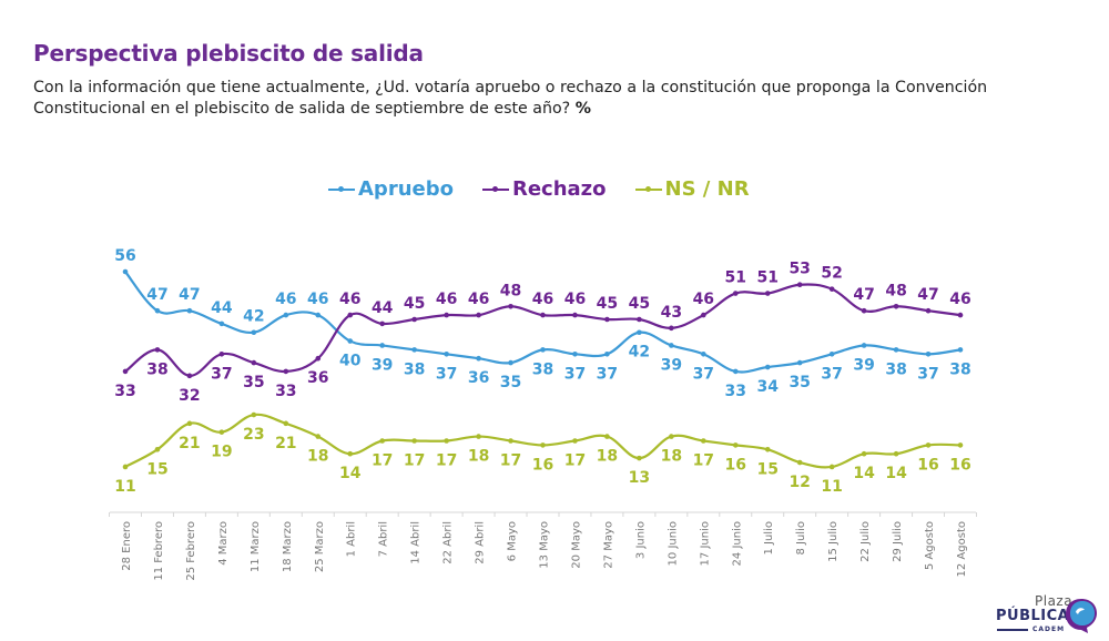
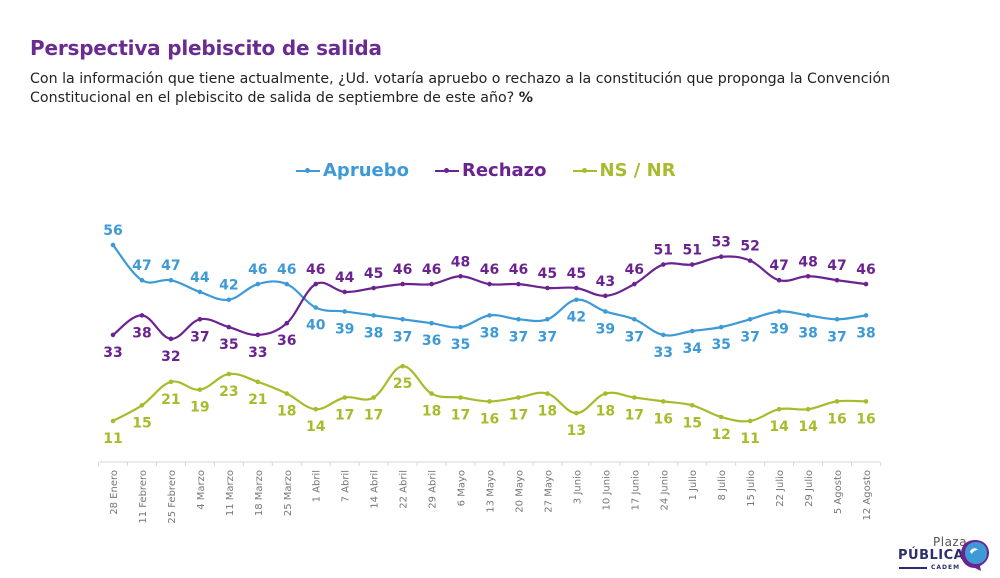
NS / NR/22 Abril: 17 -> 25
